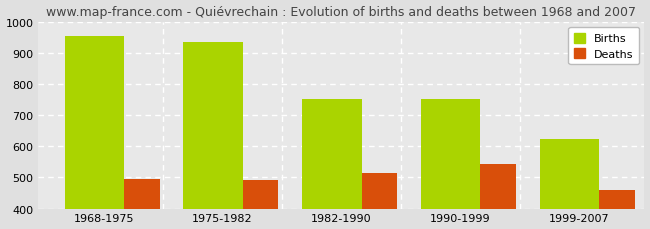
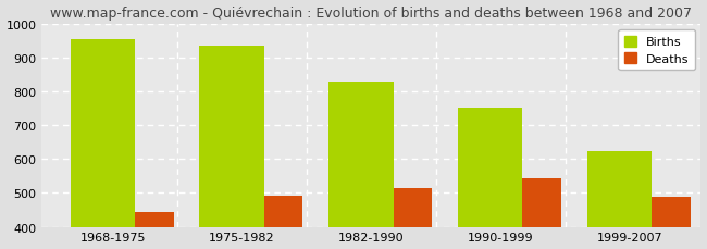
Deaths/1968-1975: 495 -> 445
Births/1982-1990: 750 -> 830
Deaths/1999-2007: 460 -> 490
